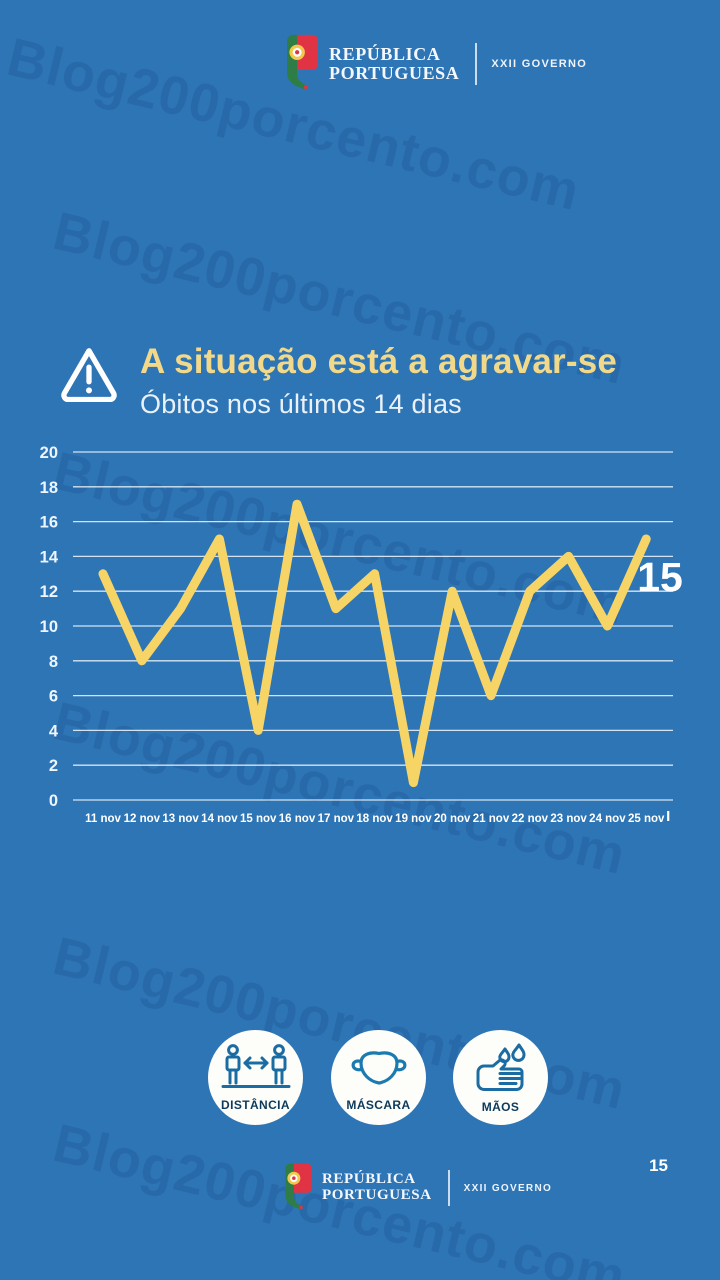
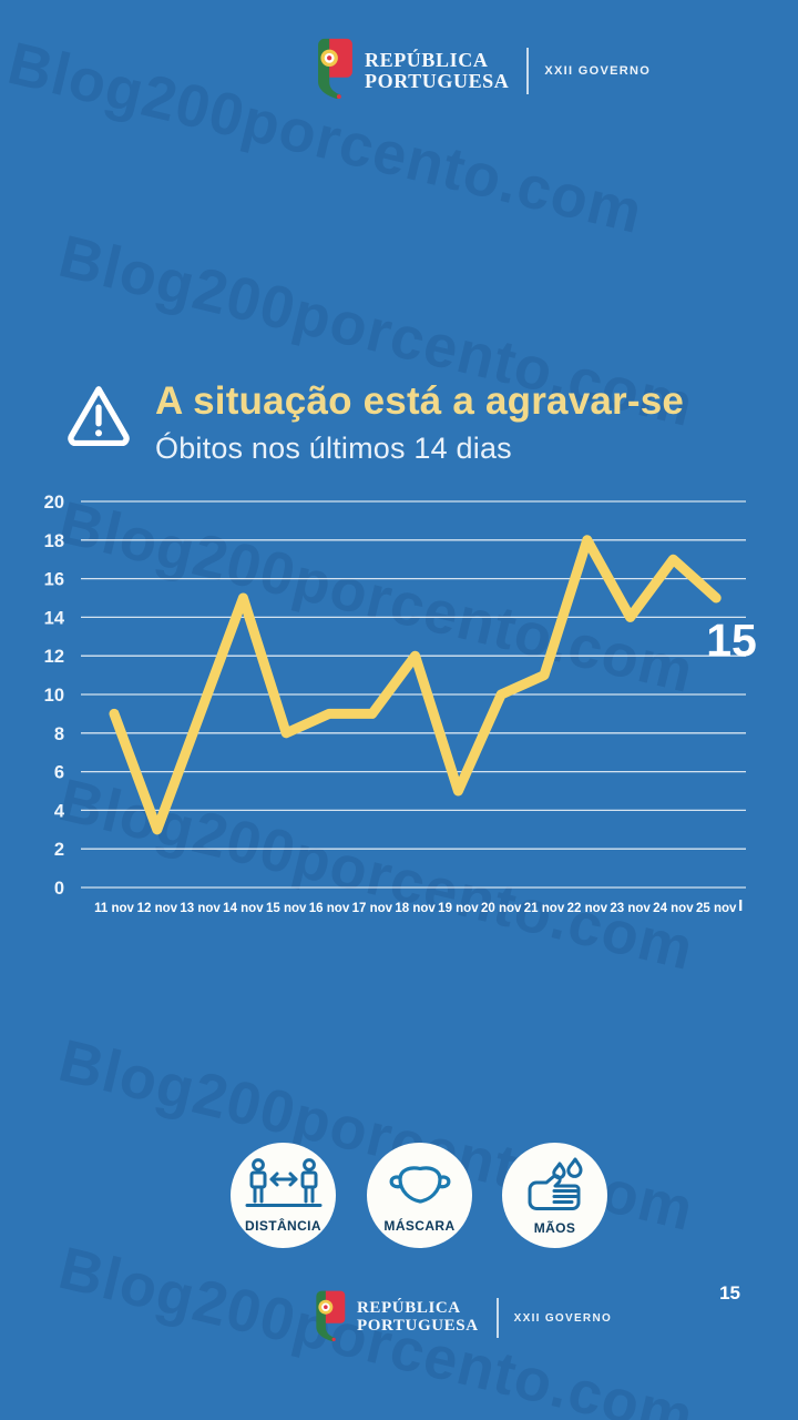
11 nov: 13 -> 9
12 nov: 8 -> 3
13 nov: 11 -> 9
15 nov: 4 -> 8
16 nov: 17 -> 9
17 nov: 11 -> 9
18 nov: 13 -> 12
19 nov: 1 -> 5
20 nov: 12 -> 10
21 nov: 6 -> 11
22 nov: 12 -> 18
24 nov: 10 -> 17
